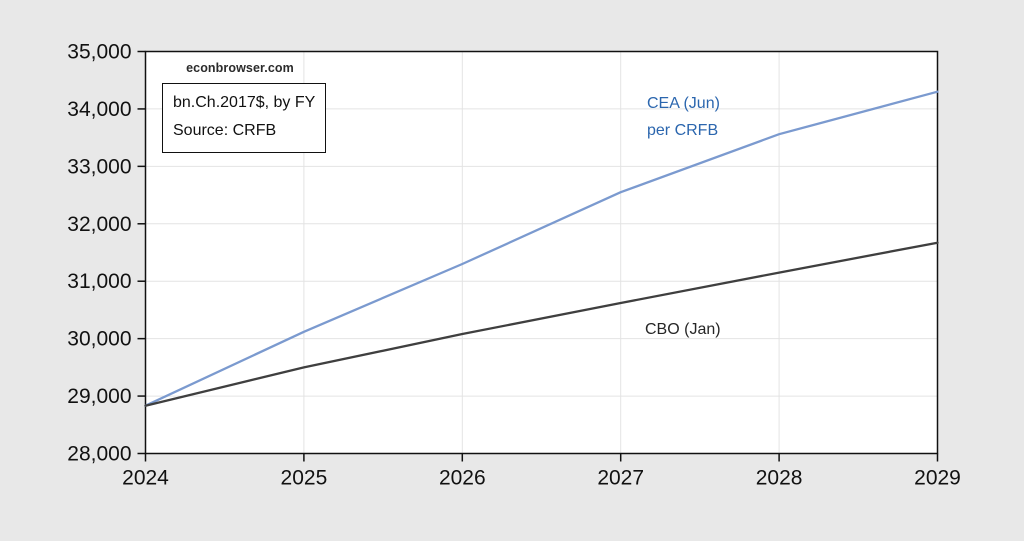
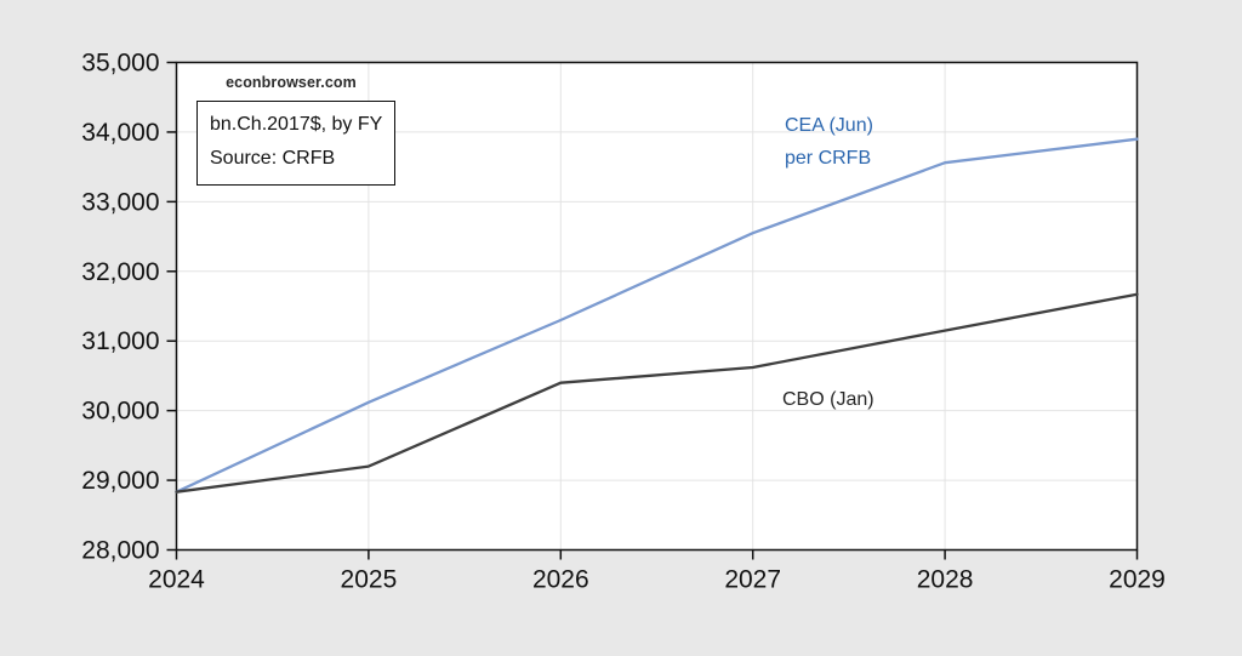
CBO (Jan)/2025: 29500 -> 29200
CBO (Jan)/2026: 30100 -> 30400
CEA (Jun) per CRFB/2029: 34300 -> 33900
